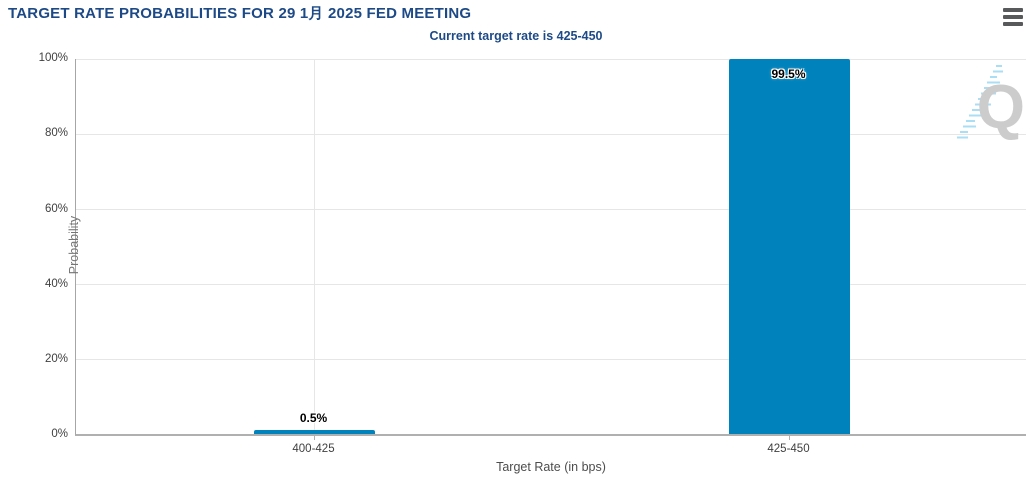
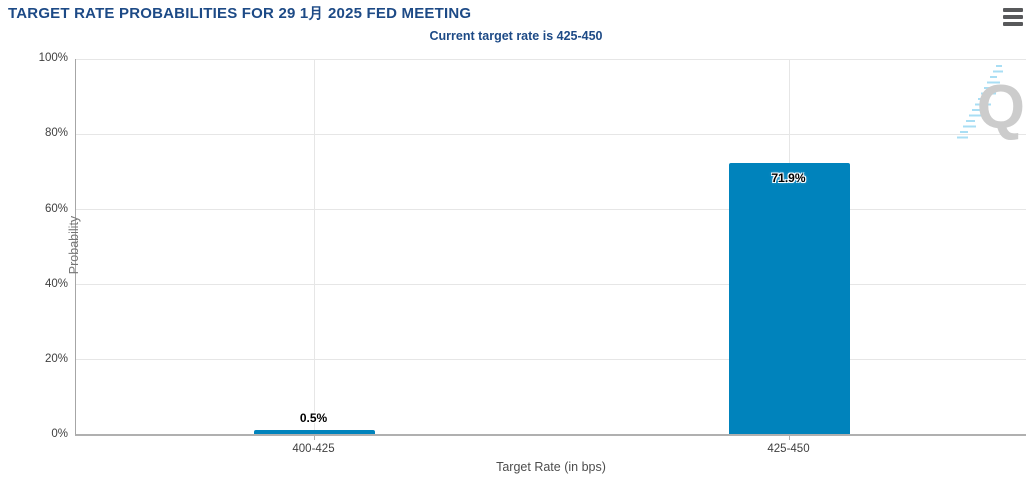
425-450: 99.5% -> 71.9%
